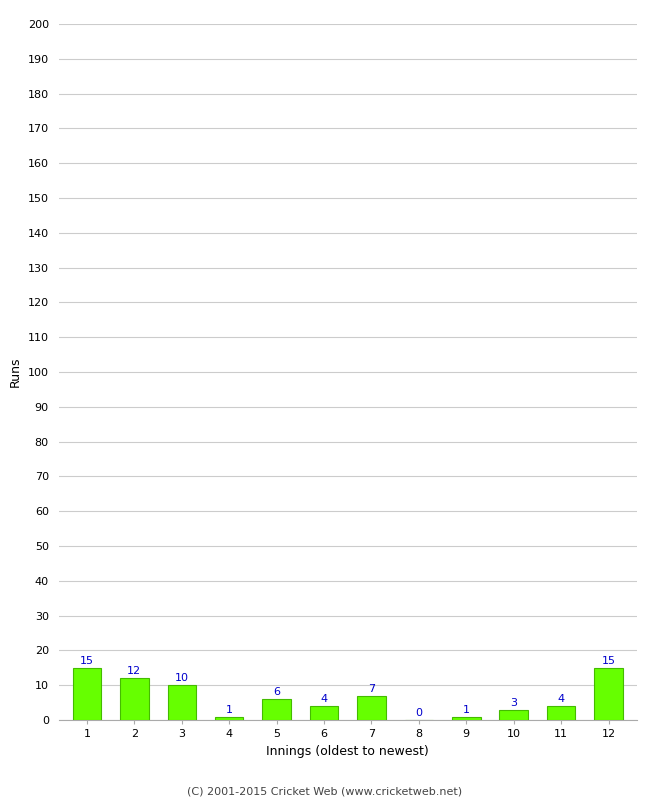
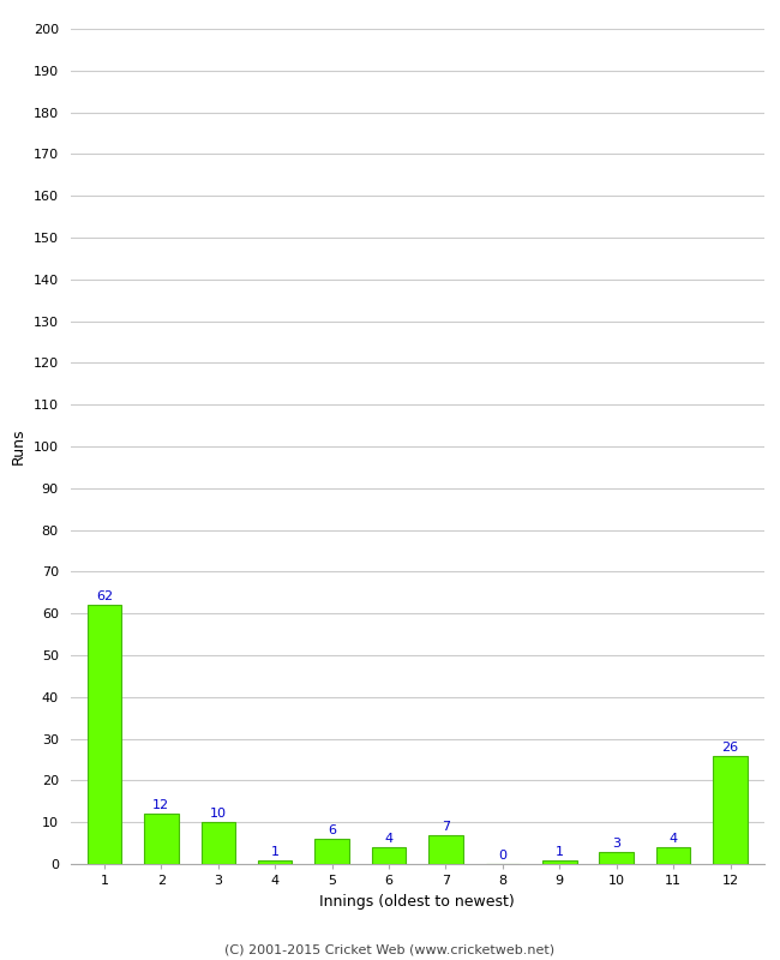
1: 15 -> 62
12: 15 -> 26
